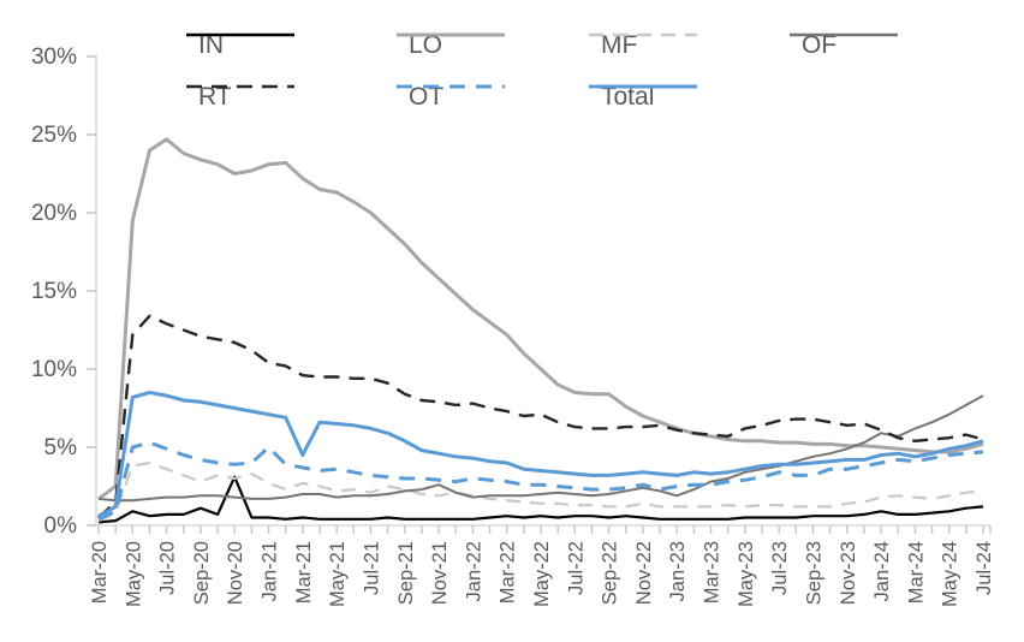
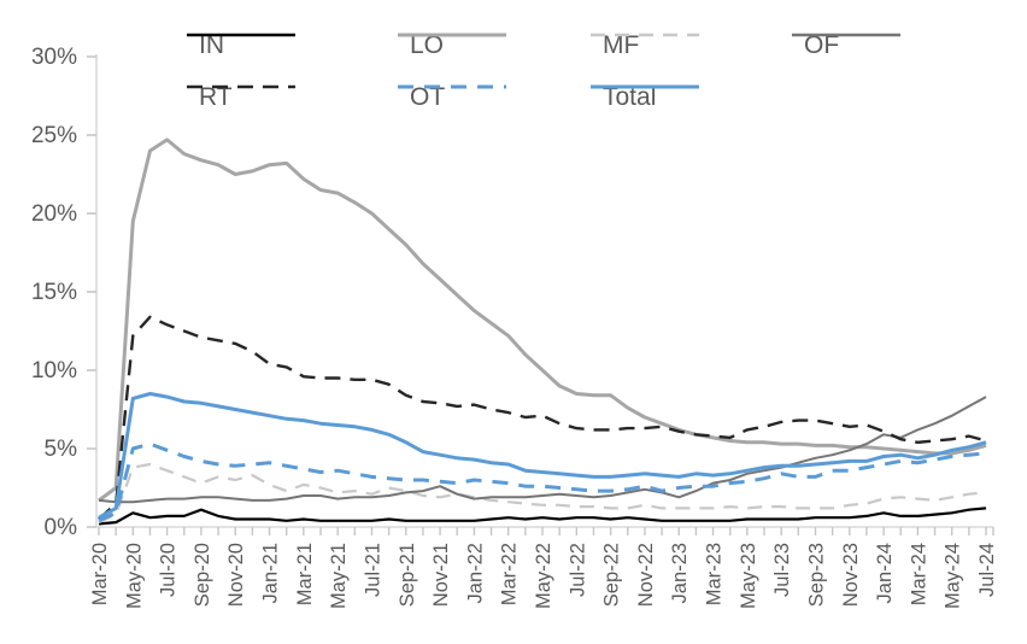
IN/Nov-20: 3.1% -> 0.5%
OT/Jan-21: 5.0% -> 4.1%
Total/Mar-21: 4.5% -> 6.8%
